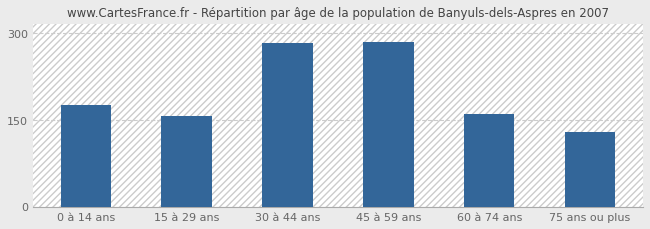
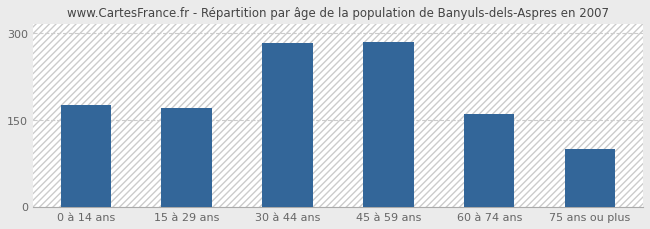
15 à 29 ans: 157 -> 170
75 ans ou plus: 128 -> 100
